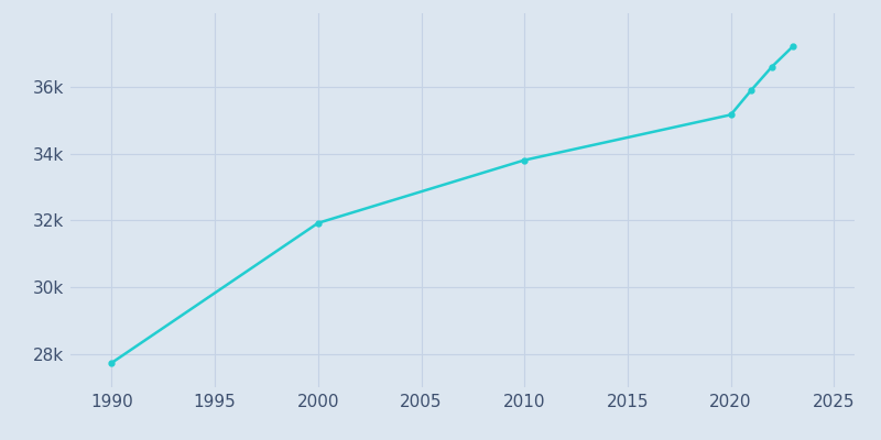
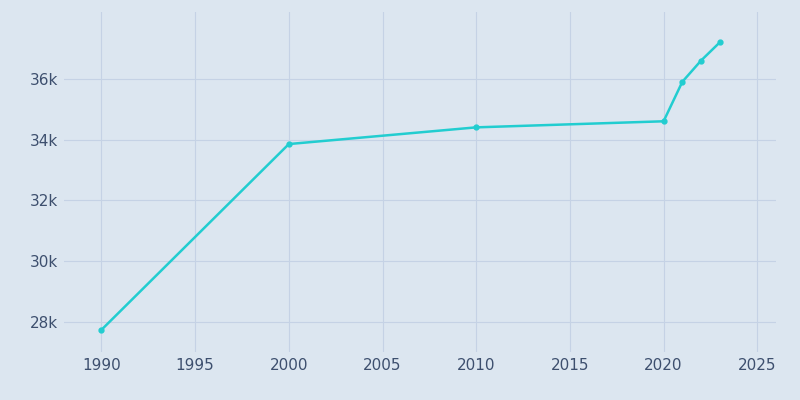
2000: 31.92k -> 33.85k
2010: 33.80k -> 34.40k
2020: 35.16k -> 34.60k
